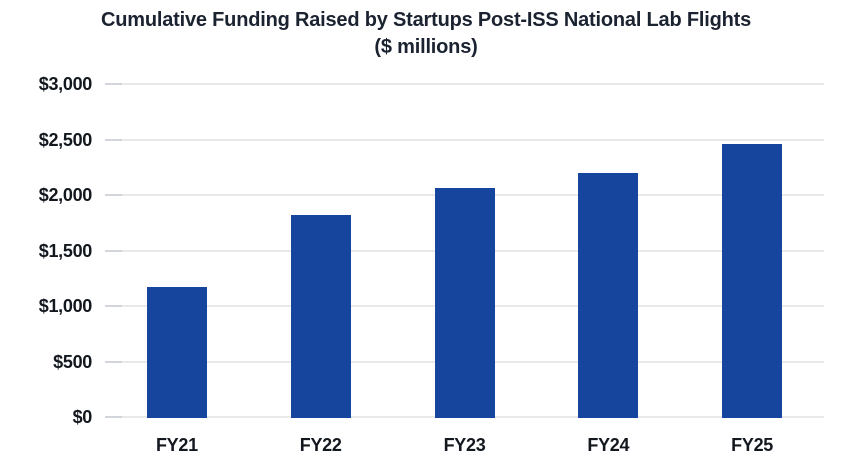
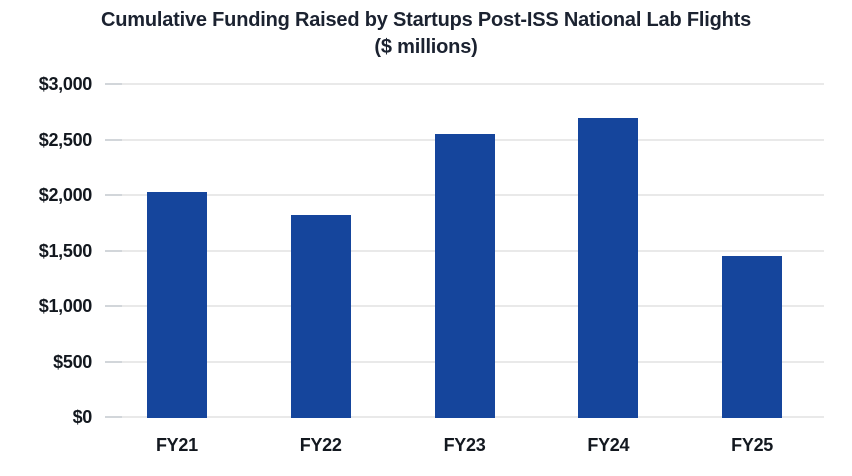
FY21: $1170 -> $2030
FY23: $2060 -> $2550
FY24: $2200 -> $2690
FY25: $2460 -> $1450
